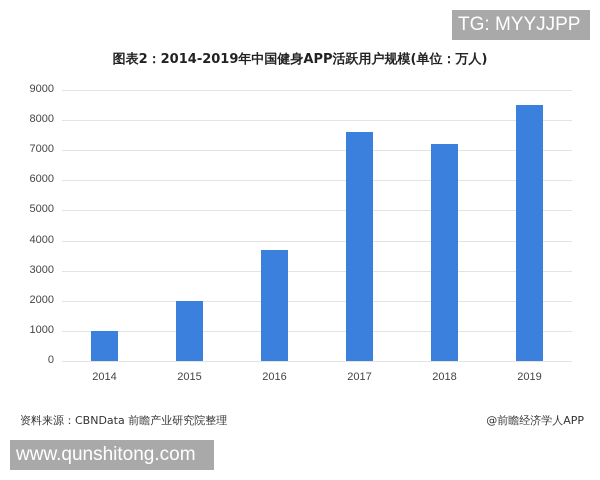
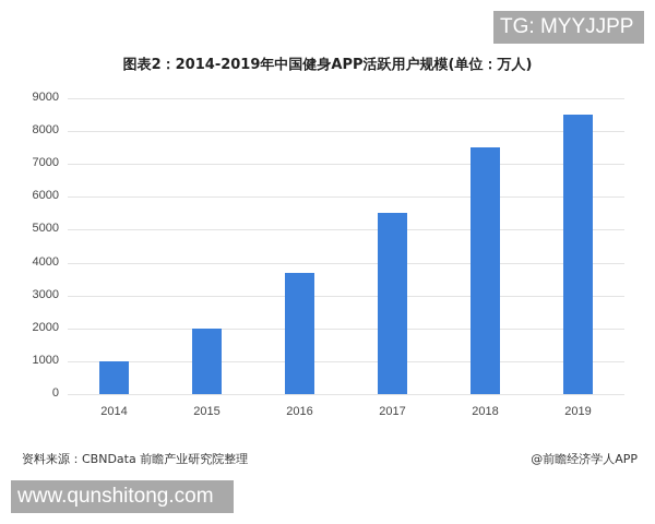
2017: 7600 -> 5500
2018: 7200 -> 7500
